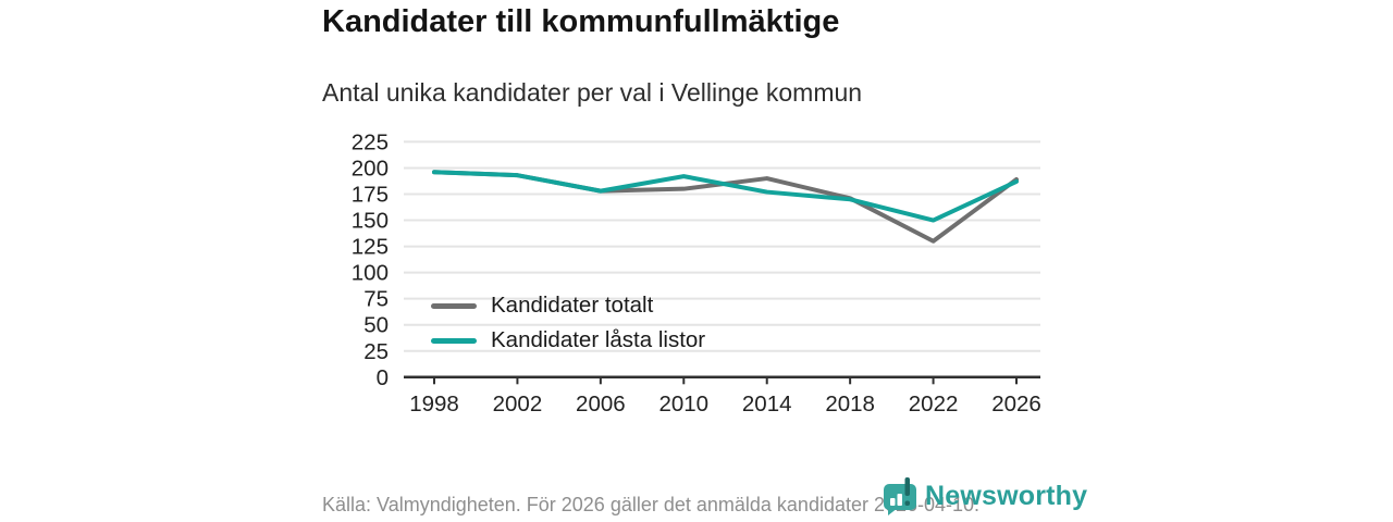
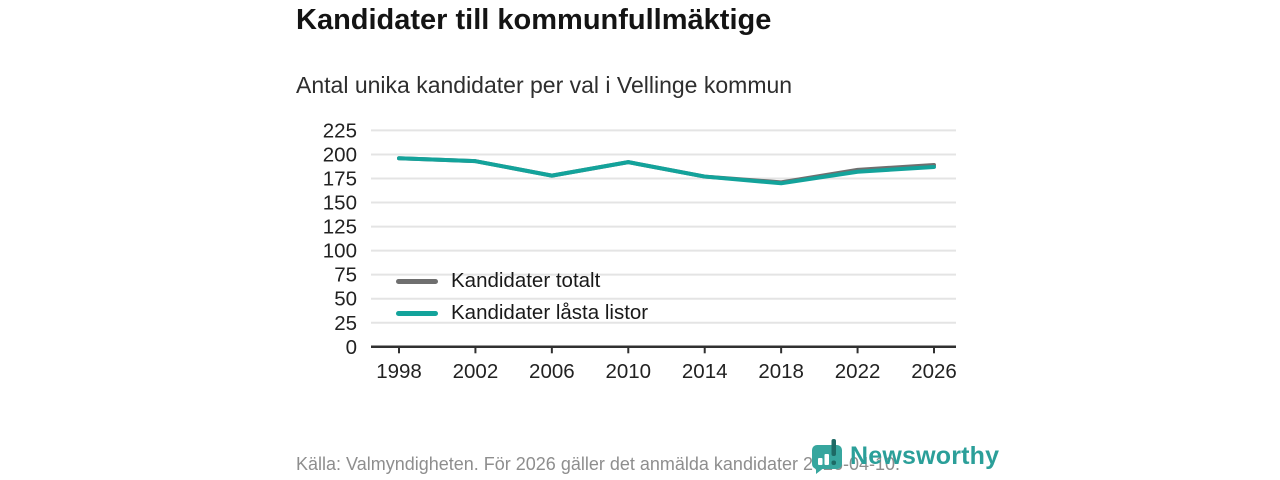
Kandidater totalt/2010: 180 -> 190
Kandidater totalt/2014: 190 -> 180
Kandidater totalt/2022: 130 -> 180
Kandidater låsta listor/2022: 150 -> 180
